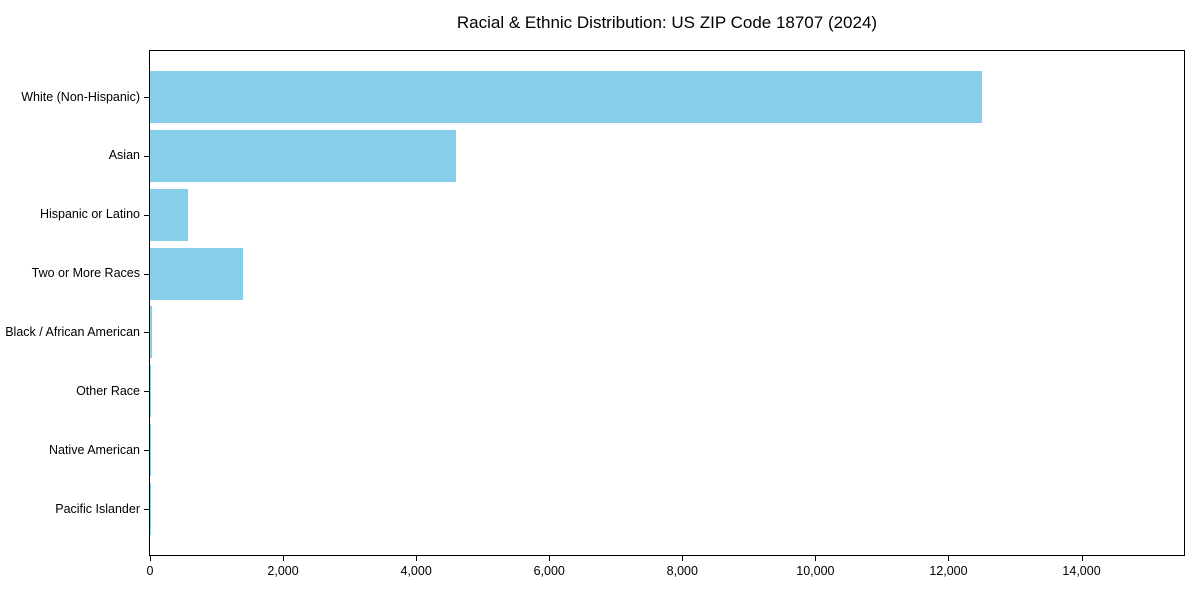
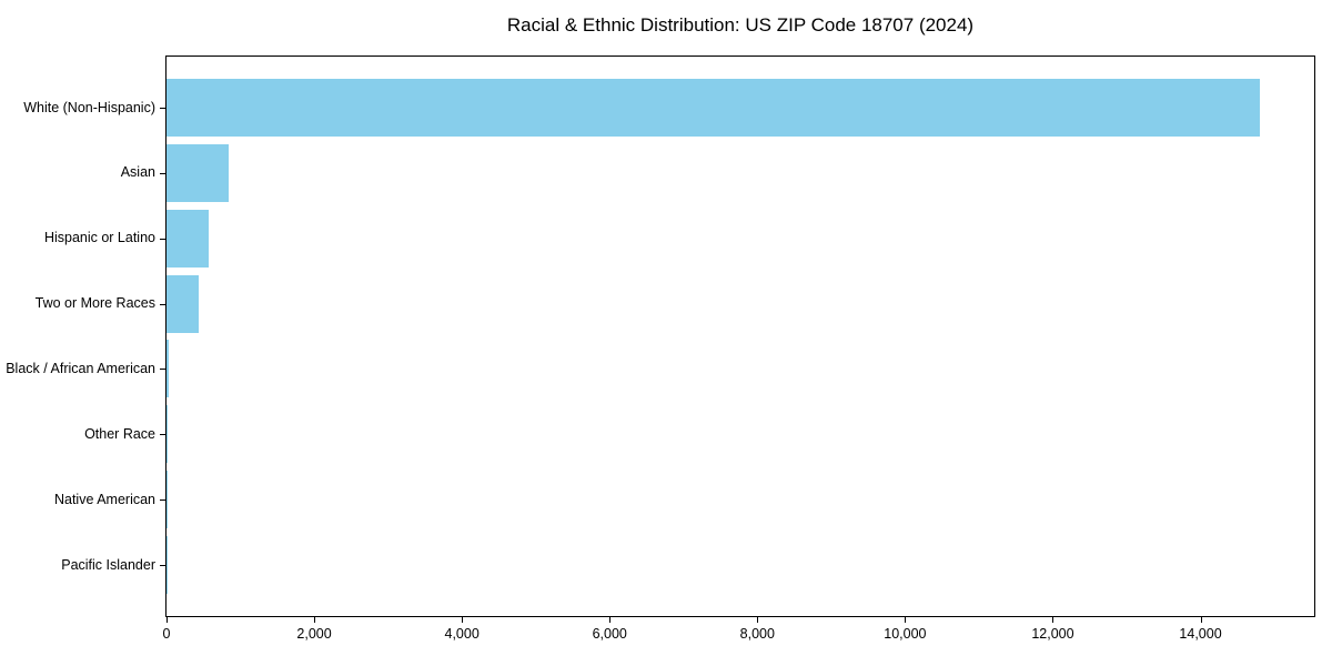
White (Non-Hispanic): 12500 -> 14800
Asian: 4600 -> 800
Two or More Races: 1400 -> 400
